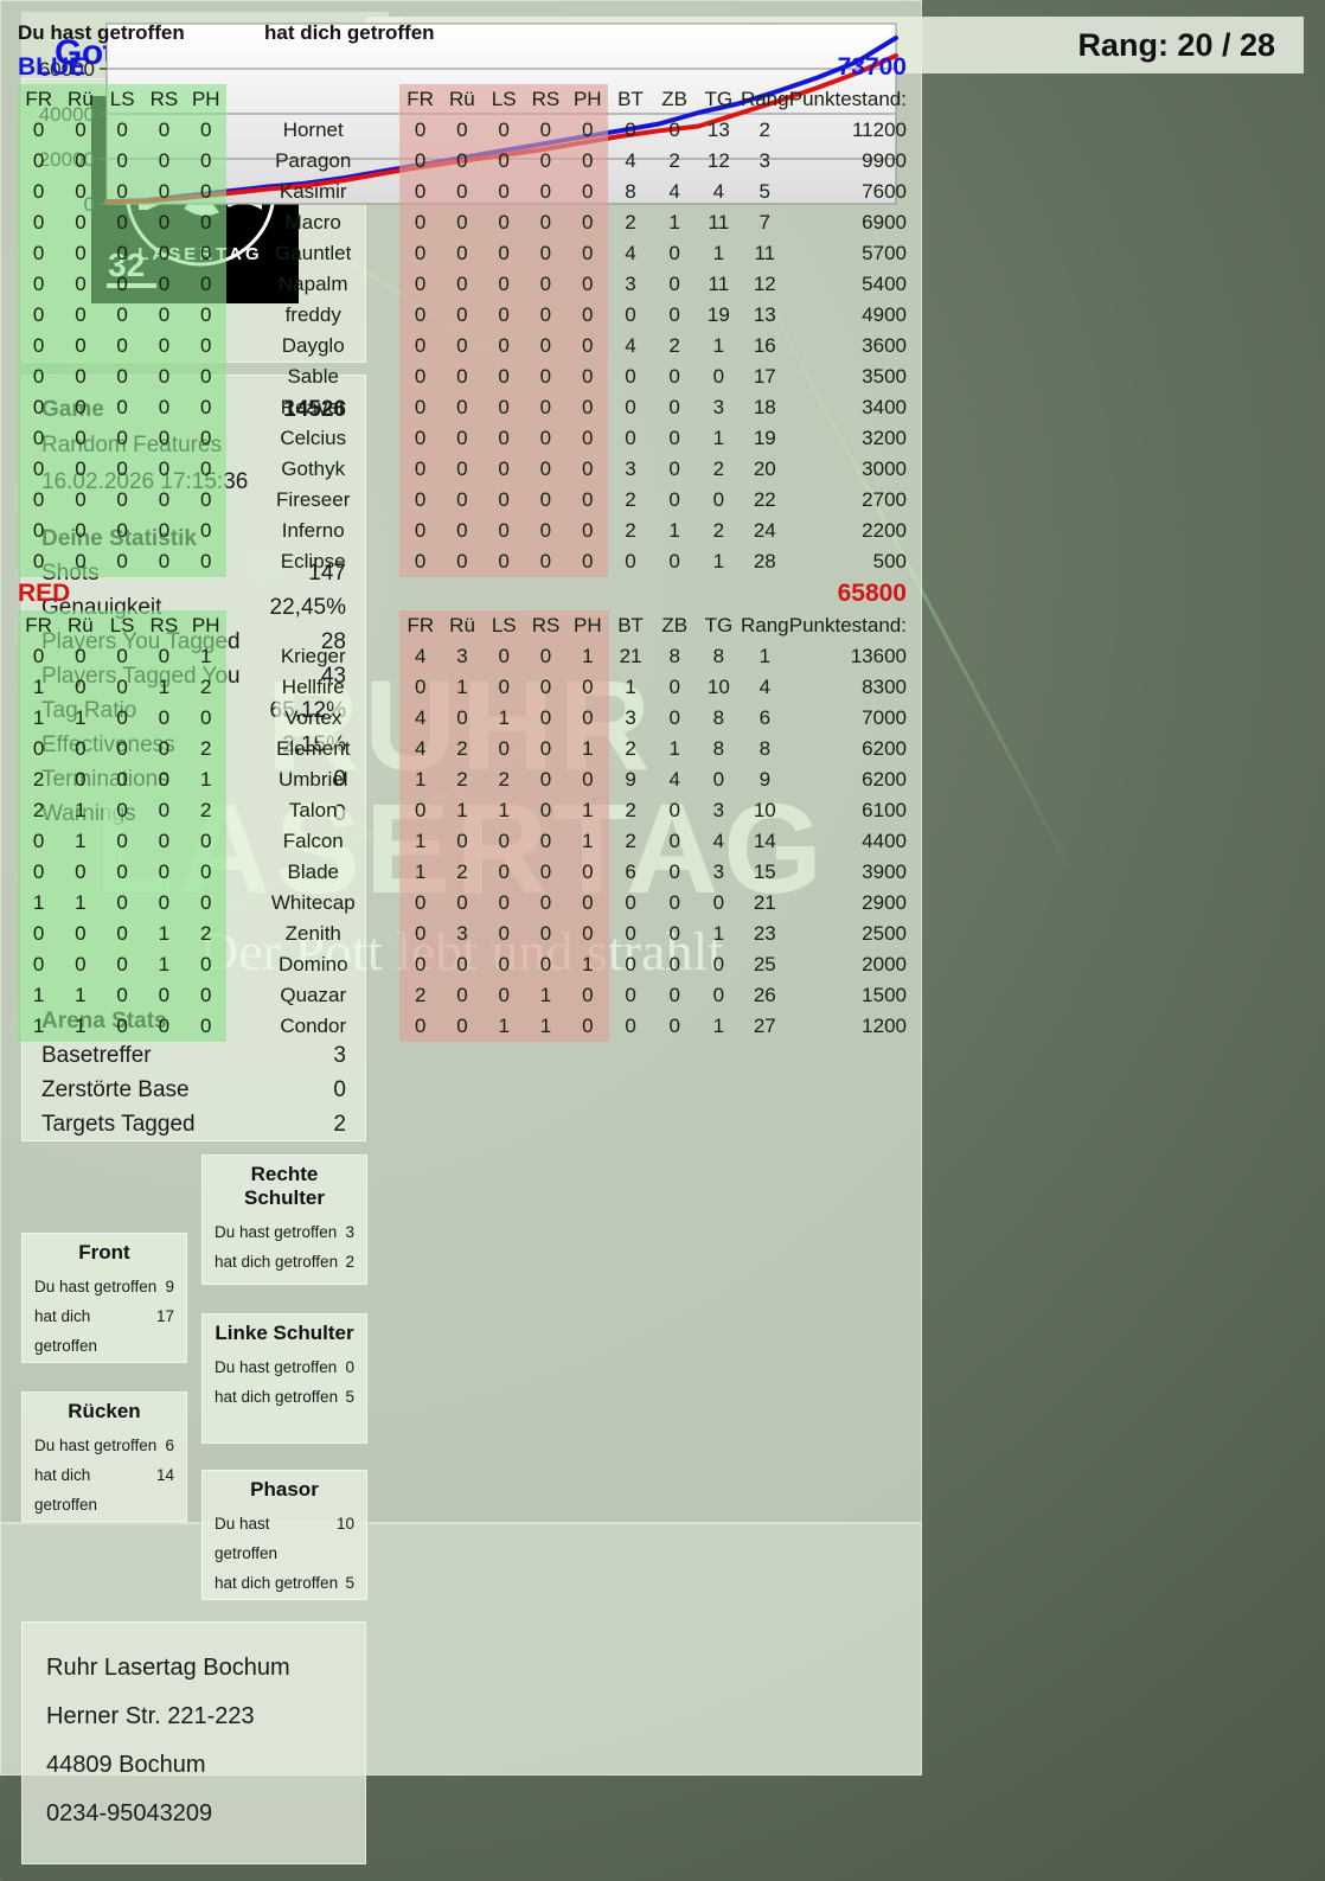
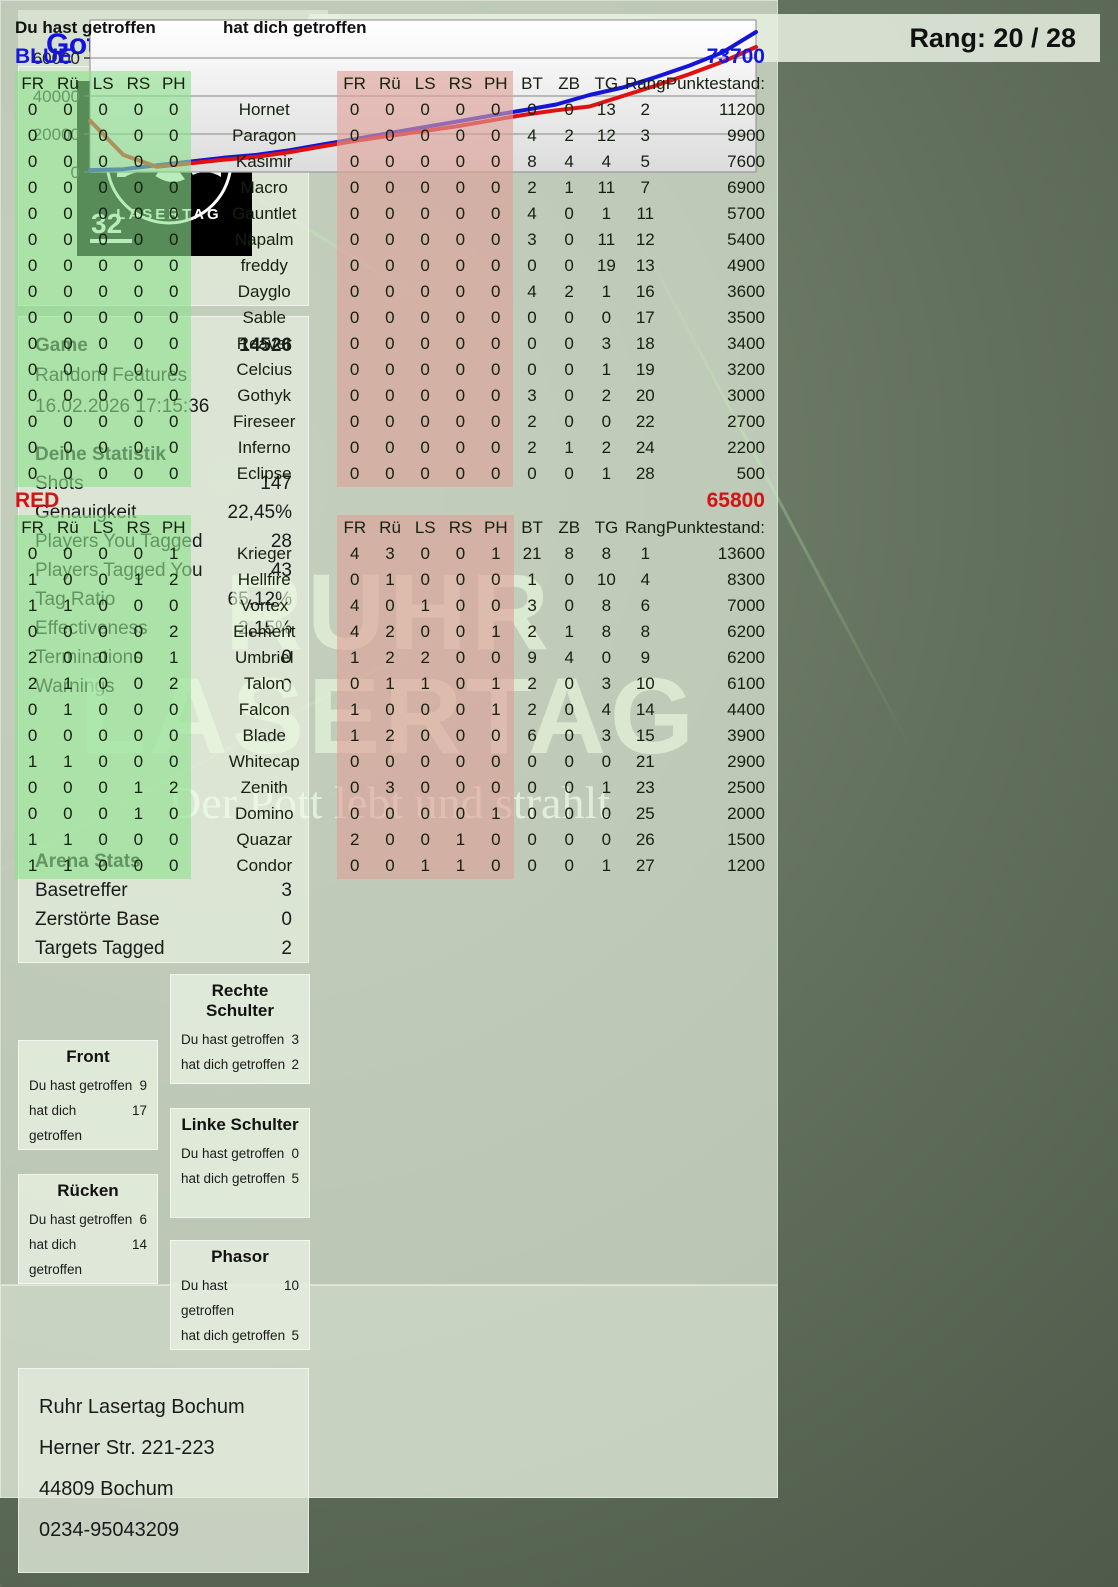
RED/0: 1000 -> 27000
RED/5: 1000 -> 9000
